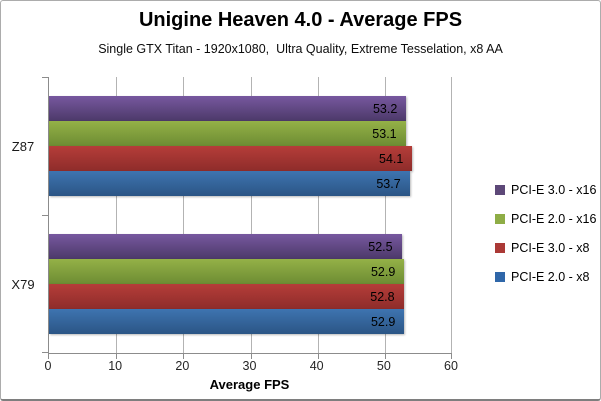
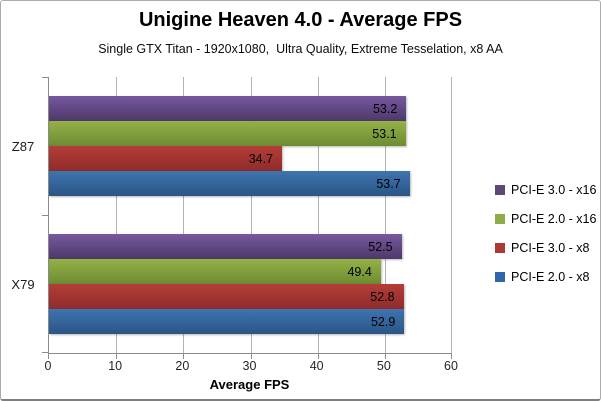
PCI-E 3.0 - x8/Z87: 54.1 -> 34.7
PCI-E 2.0 - x16/X79: 52.9 -> 49.4
